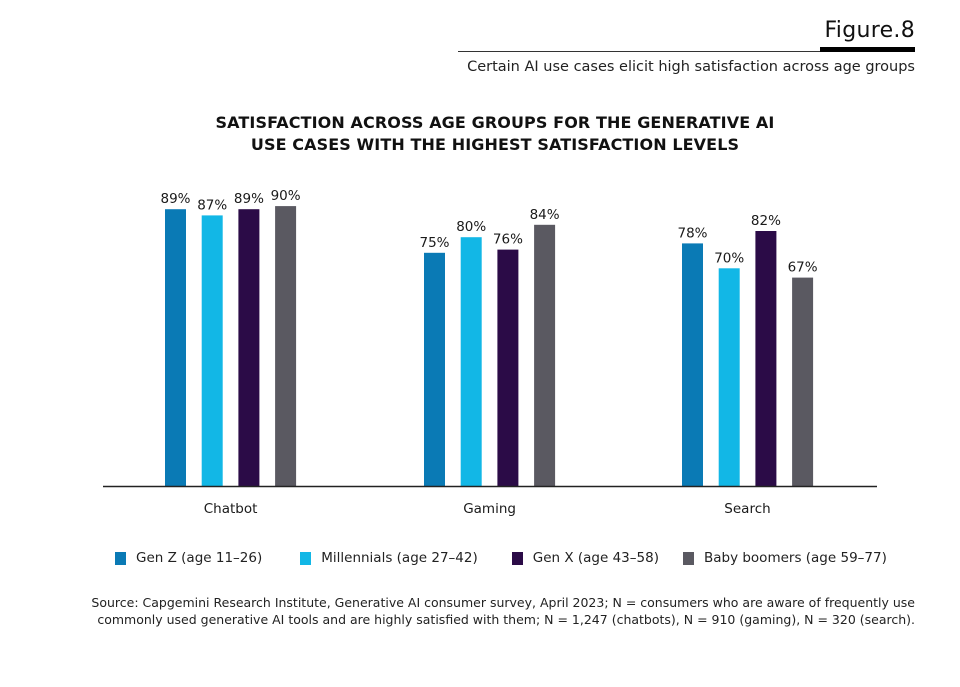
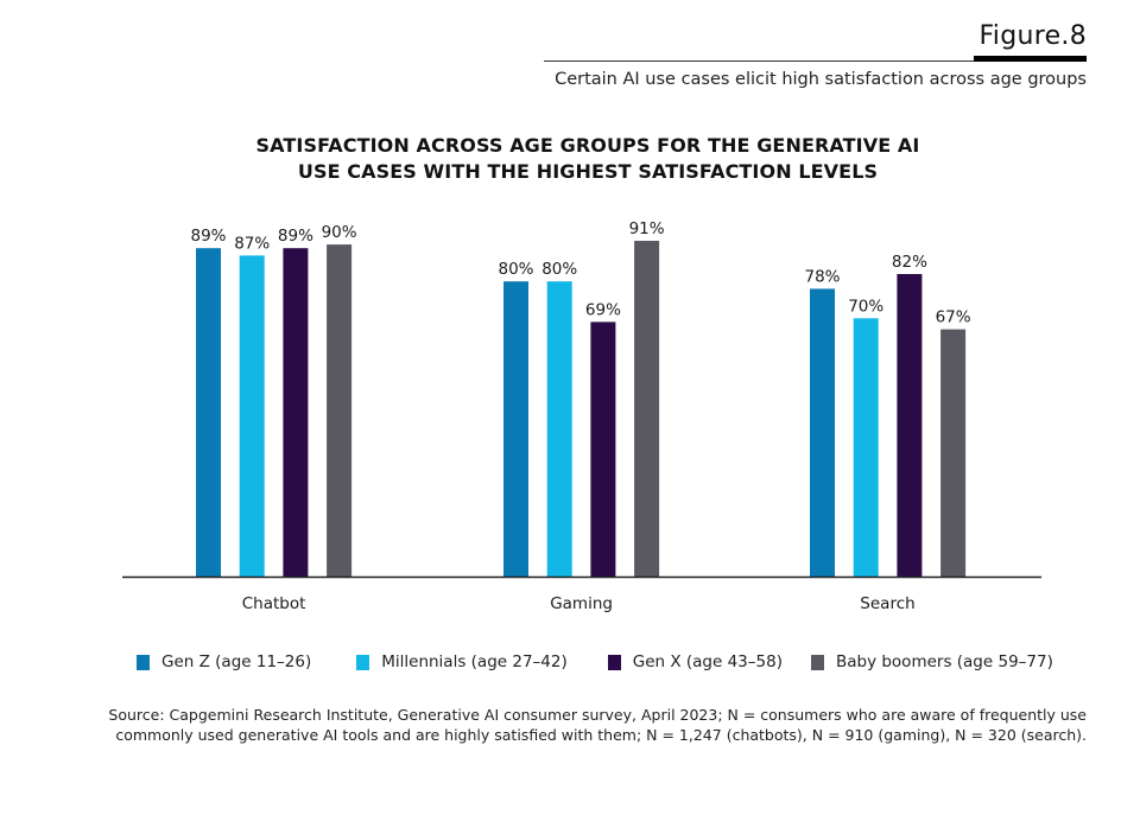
Gen Z (age 11–26)/Gaming: 75% -> 80%
Gen X (age 43–58)/Gaming: 76% -> 69%
Baby boomers (age 59–77)/Gaming: 84% -> 91%
